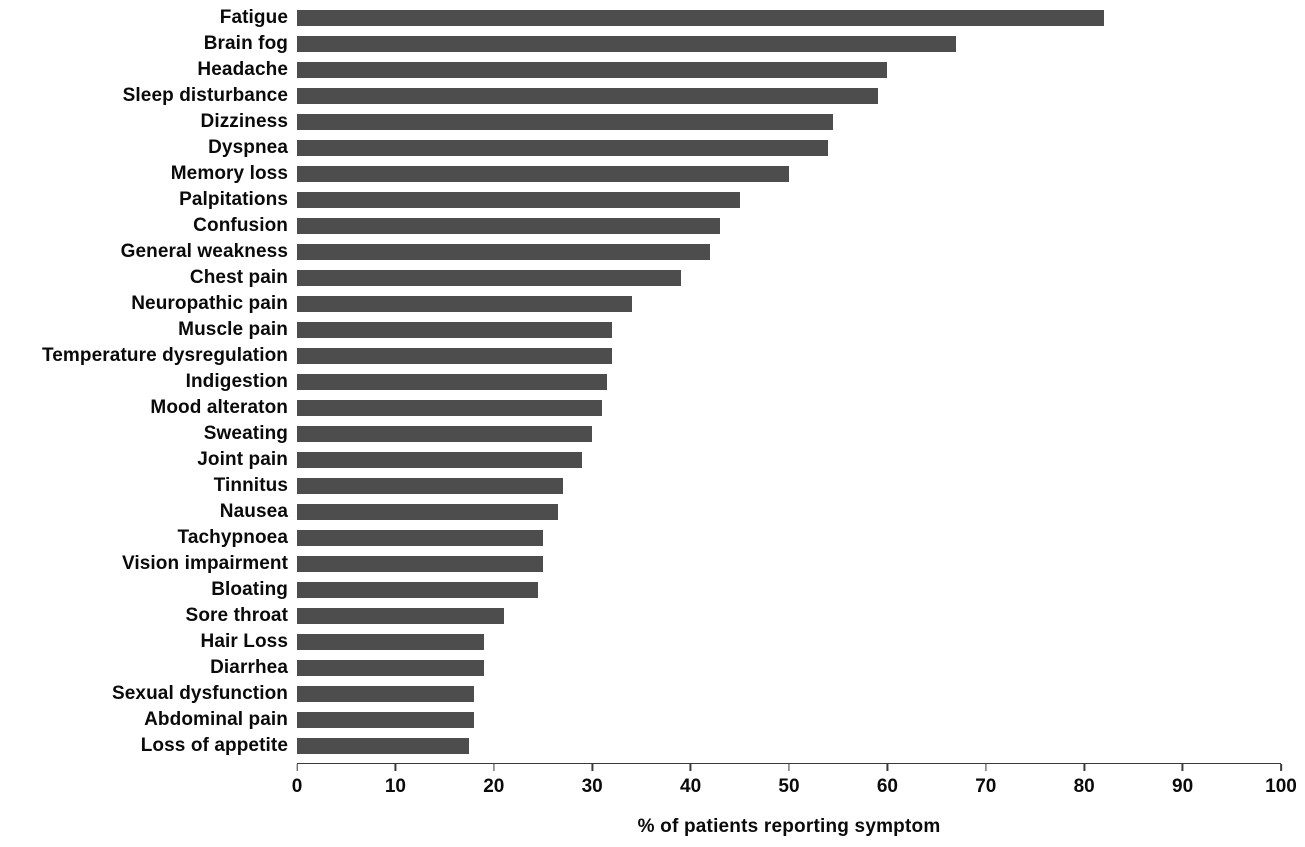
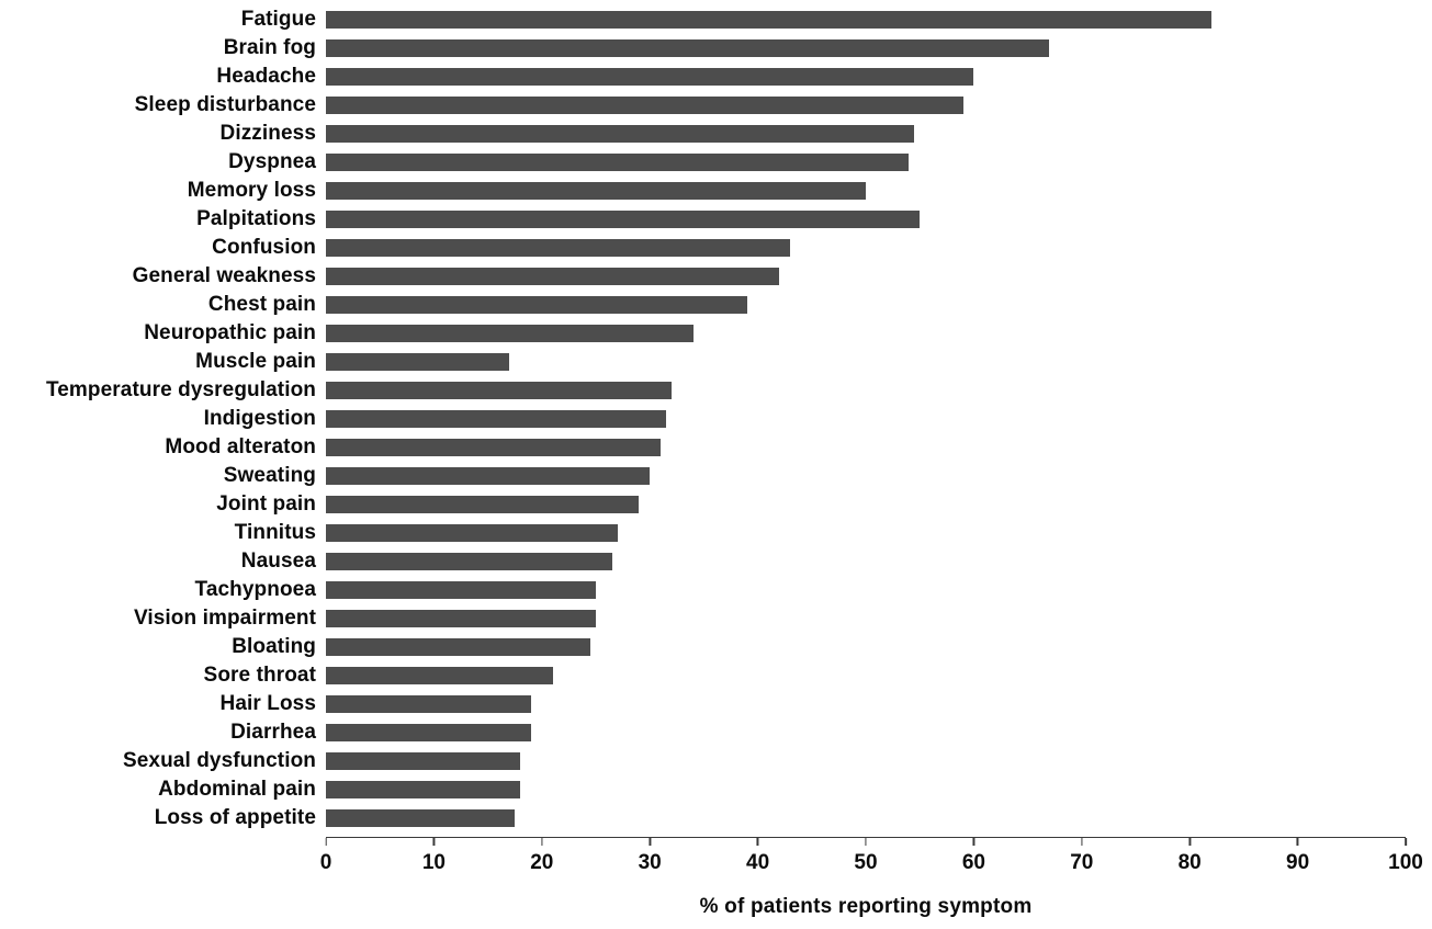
Palpitations: 45 -> 55
Muscle pain: 32 -> 17
